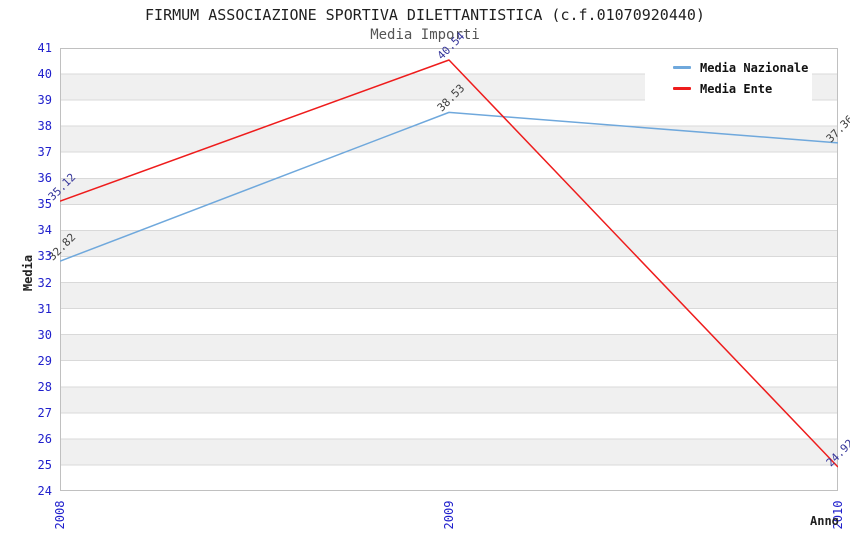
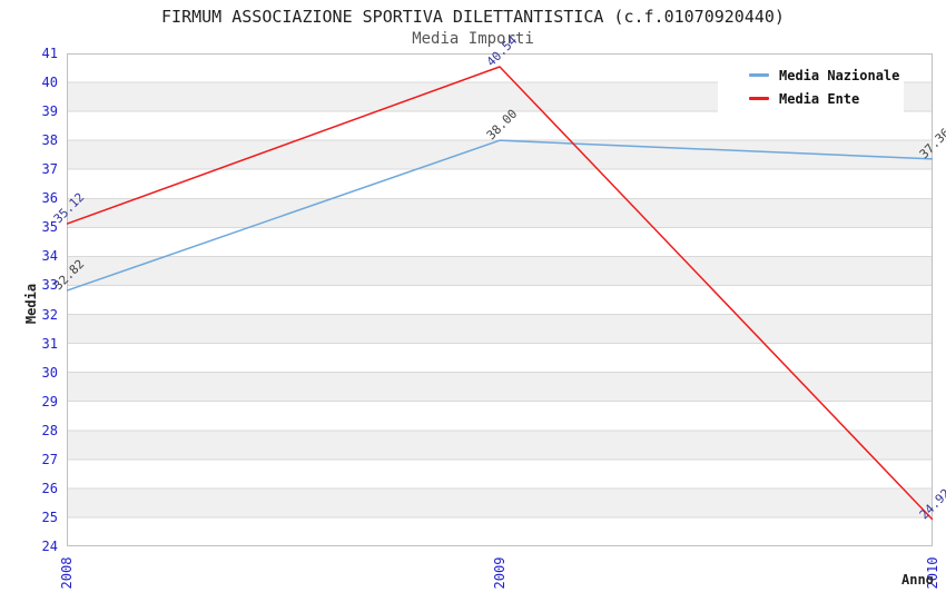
Media Nazionale/2009: 38.53 -> 38.00
